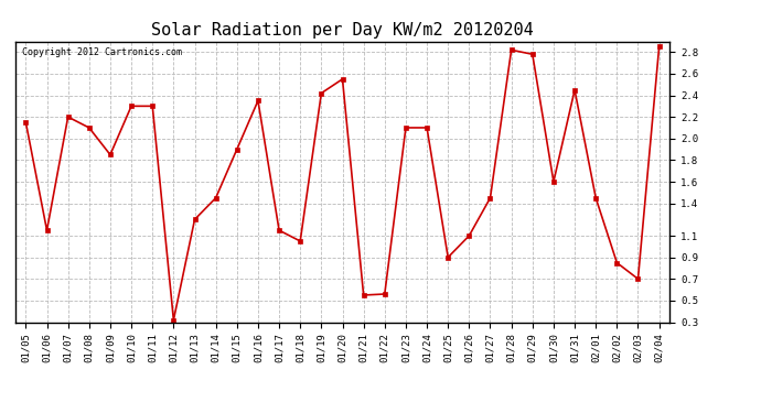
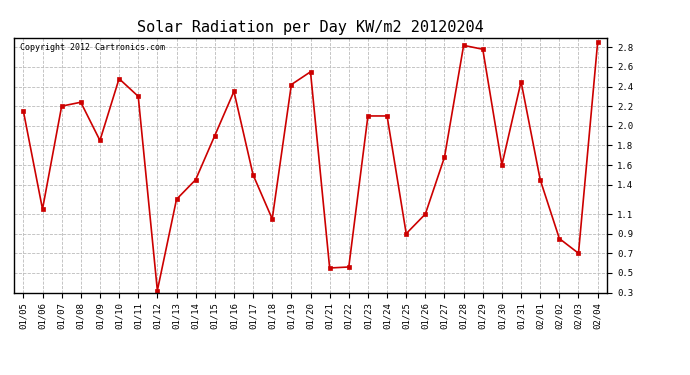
01/08: 2.10 -> 2.24
01/10: 2.30 -> 2.48
01/17: 1.15 -> 1.50
01/27: 1.45 -> 1.68
